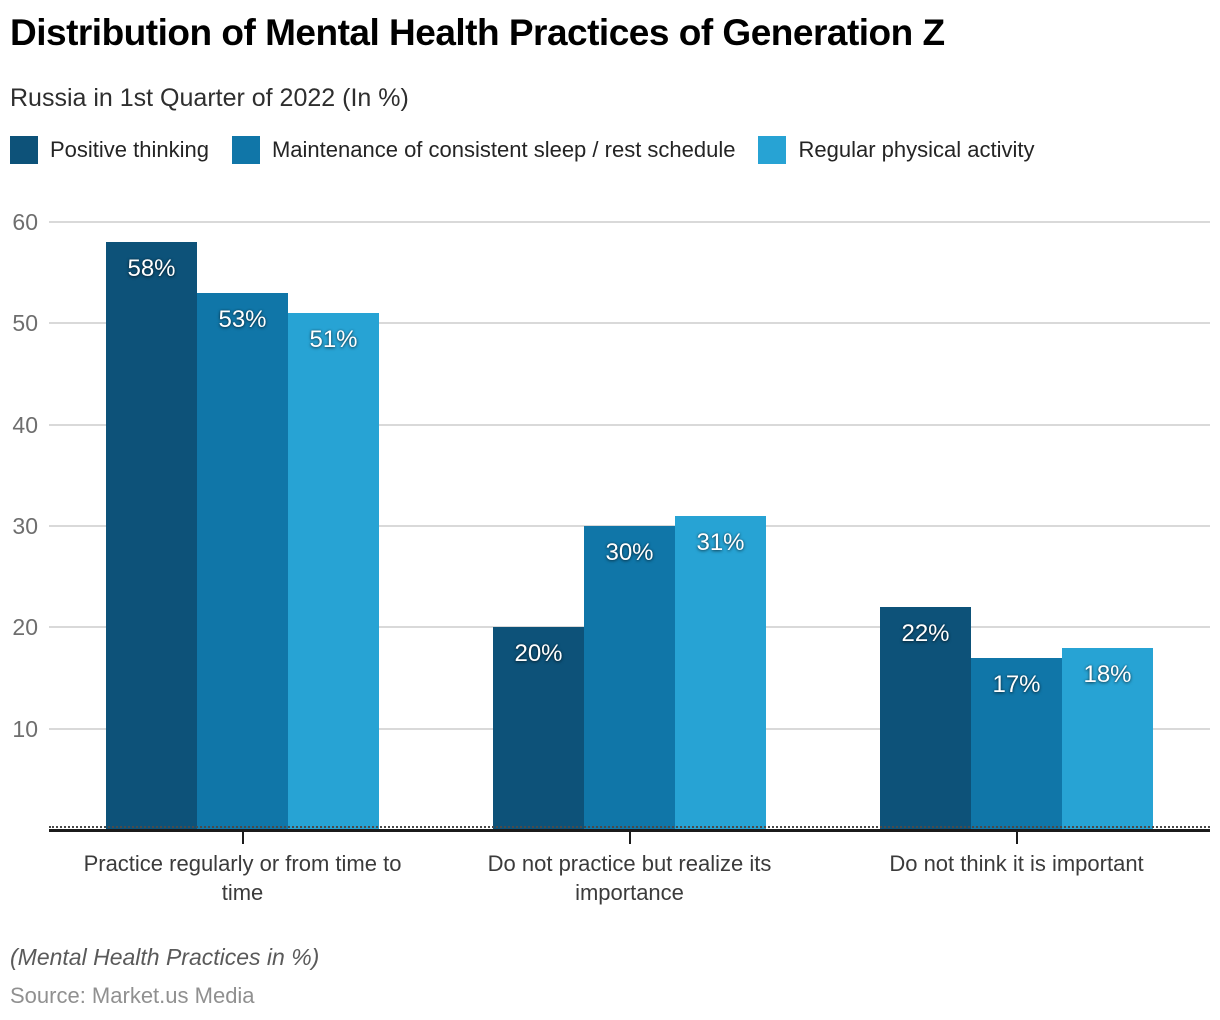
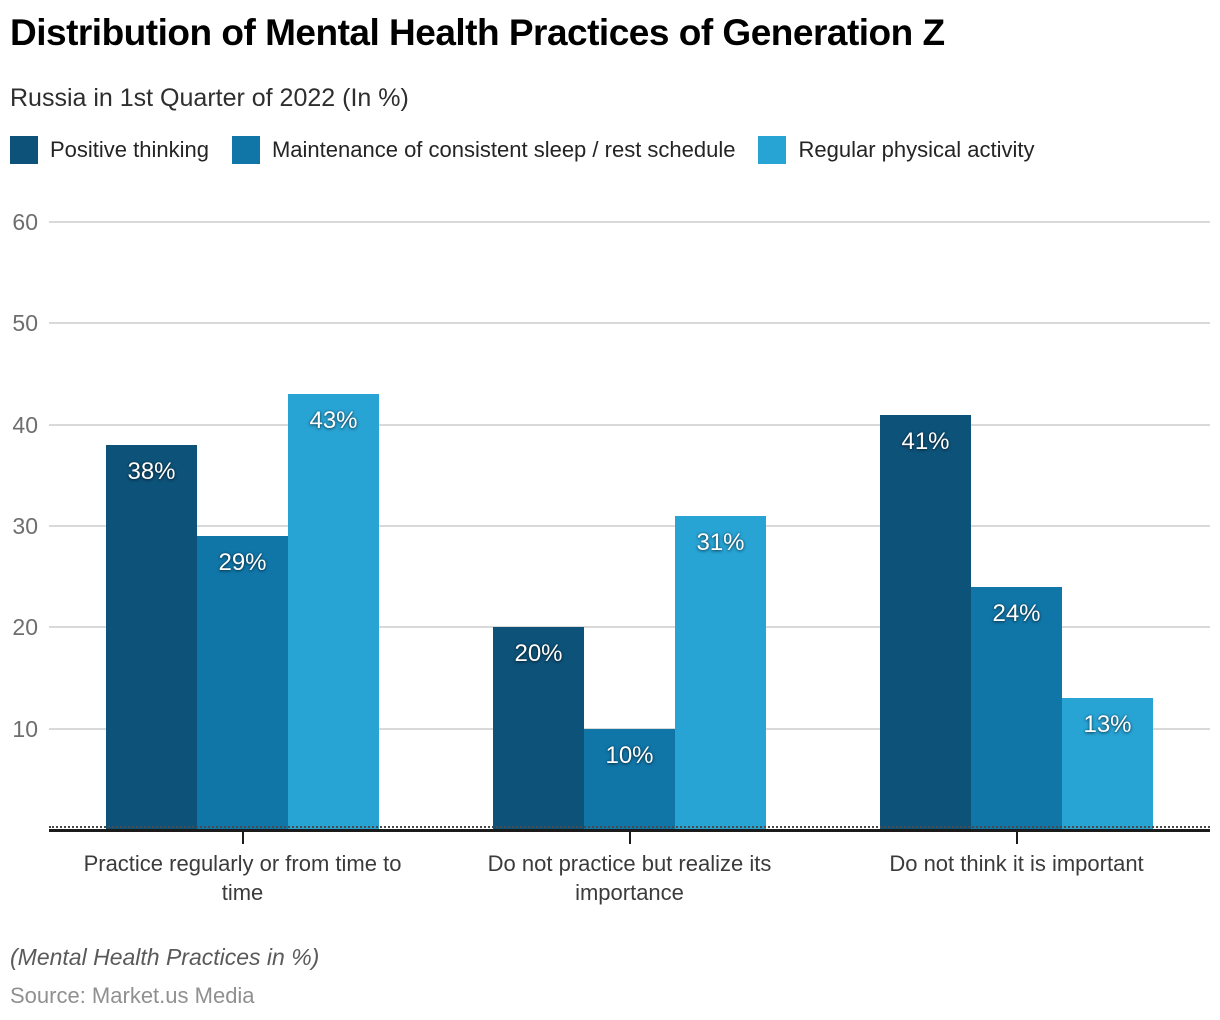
Positive thinking/Practice regularly or from time to time: 58% -> 38%
Maintenance of consistent sleep / rest schedule/Practice regularly or from time to time: 53% -> 29%
Regular physical activity/Practice regularly or from time to time: 51% -> 43%
Maintenance of consistent sleep / rest schedule/Do not practice but realize its importance: 30% -> 10%
Positive thinking/Do not think it is important: 22% -> 41%
Maintenance of consistent sleep / rest schedule/Do not think it is important: 17% -> 24%
Regular physical activity/Do not think it is important: 18% -> 13%
